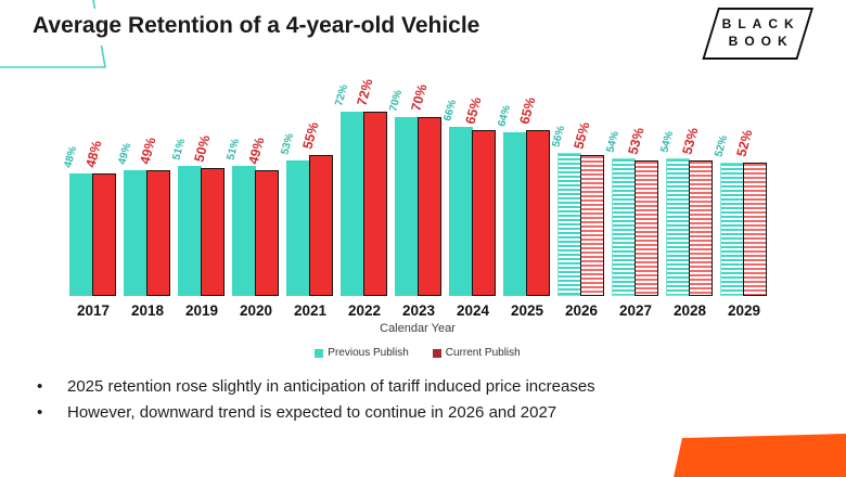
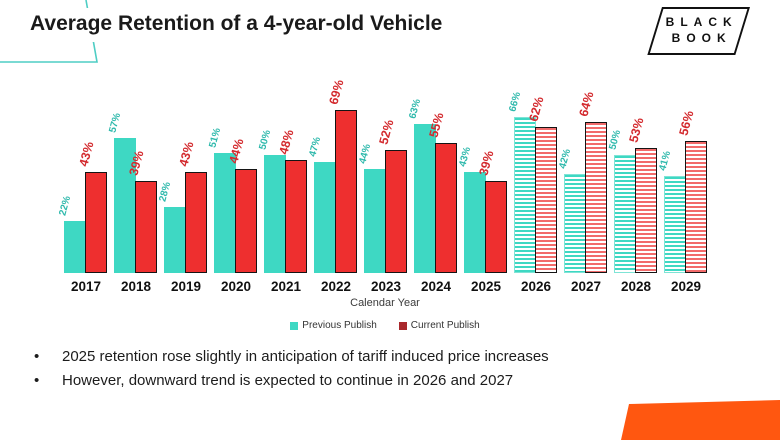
Previous Publish/2017: 48% -> 22%
Current Publish/2017: 48% -> 43%
Previous Publish/2018: 49% -> 57%
Current Publish/2018: 49% -> 39%
Previous Publish/2019: 51% -> 28%
Current Publish/2019: 50% -> 43%
Current Publish/2020: 49% -> 44%
Previous Publish/2021: 53% -> 50%
Current Publish/2021: 55% -> 48%
Previous Publish/2022: 72% -> 47%
Current Publish/2022: 72% -> 69%
Previous Publish/2023: 70% -> 44%
Current Publish/2023: 70% -> 52%
Previous Publish/2024: 66% -> 63%
Current Publish/2024: 65% -> 55%
Previous Publish/2025: 64% -> 43%
Current Publish/2025: 65% -> 39%
Previous Publish/2026: 56% -> 66%
Current Publish/2026: 55% -> 62%
Previous Publish/2027: 54% -> 42%
Current Publish/2027: 53% -> 64%
Previous Publish/2028: 54% -> 50%
Previous Publish/2029: 52% -> 41%
Current Publish/2029: 52% -> 56%
